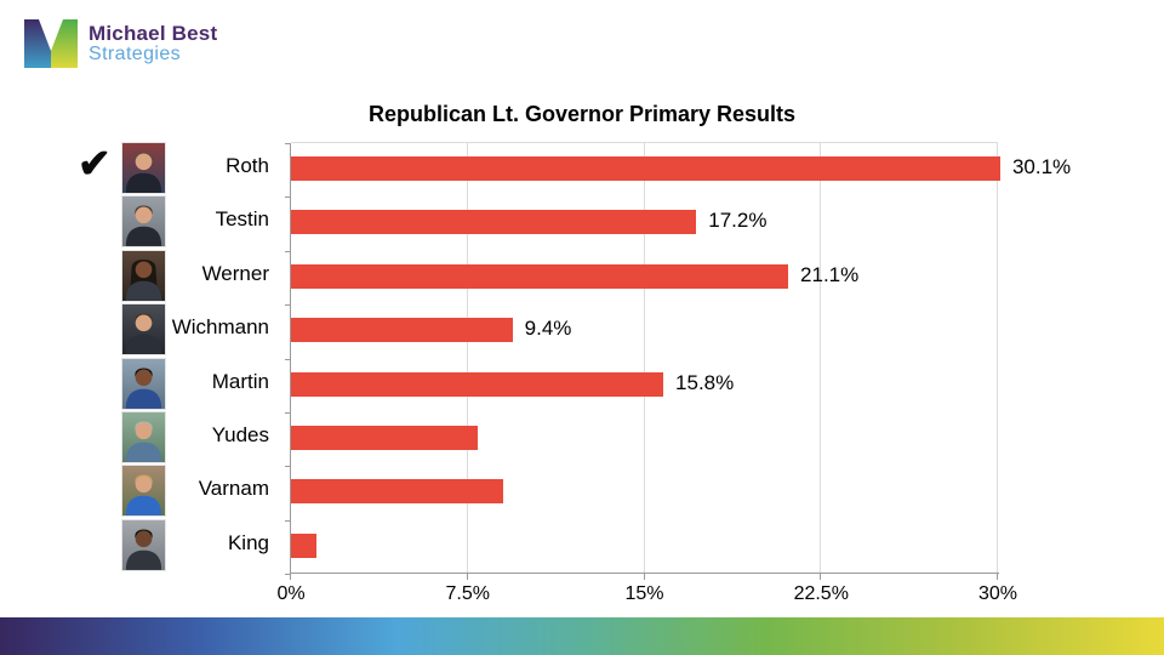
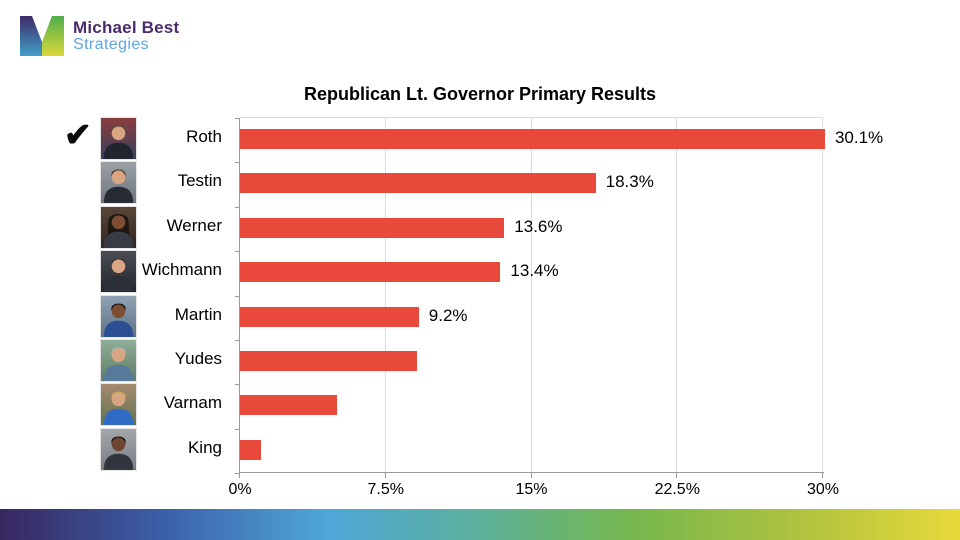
Testin: 17.2% -> 18.3%
Werner: 21.1% -> 13.6%
Wichmann: 9.4% -> 13.4%
Martin: 15.8% -> 9.2%
Yudes: 7.9% -> 9.1%
Varnam: 9.0% -> 5.0%
